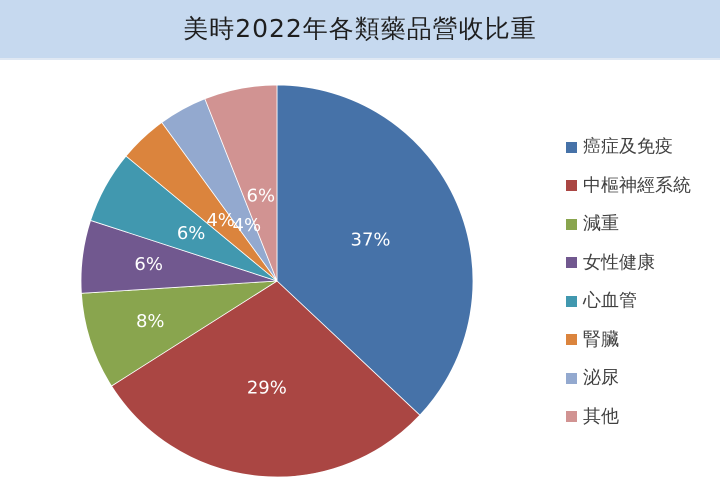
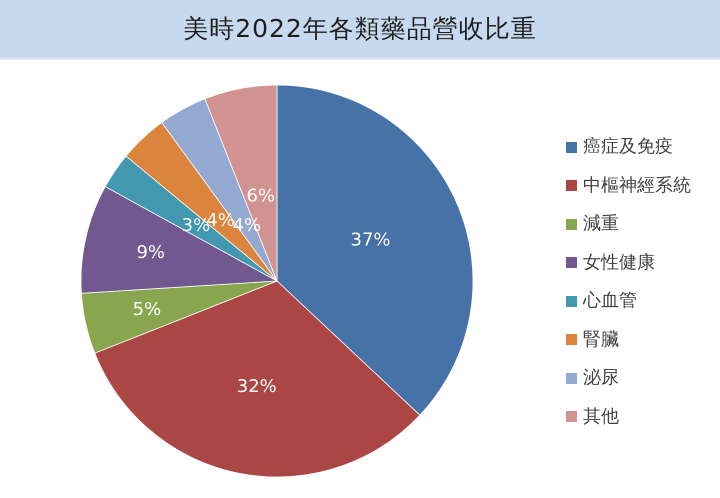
中樞神經系統: 29% -> 32%
減重: 8% -> 5%
女性健康: 6% -> 9%
心血管: 6% -> 3%
